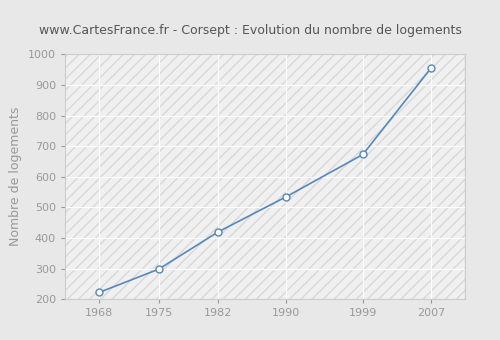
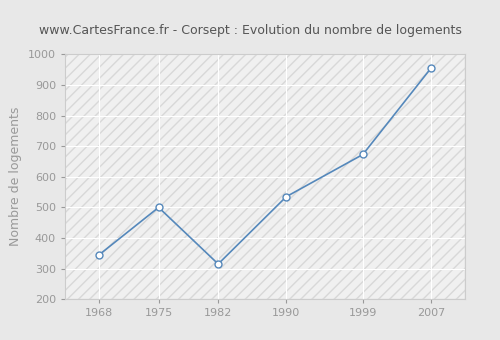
1968: 222 -> 345
1975: 298 -> 500
1982: 420 -> 315
